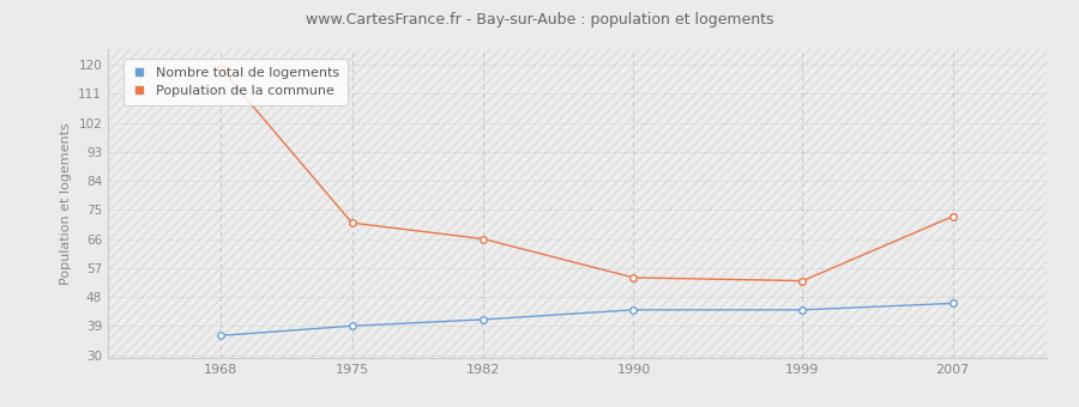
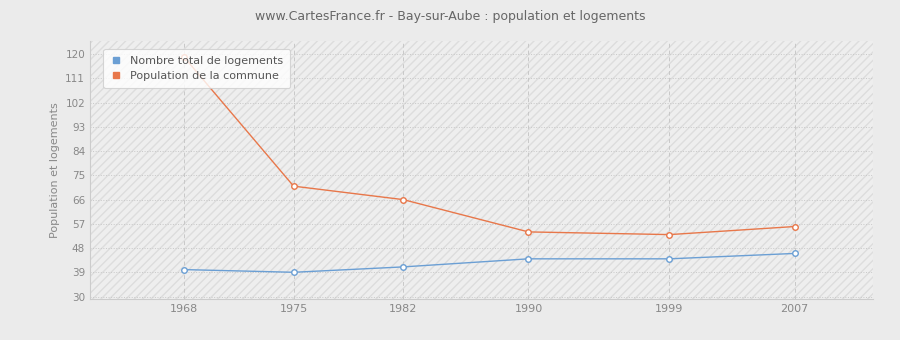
Nombre total de logements/1968: 36 -> 40
Population de la commune/2007: 73 -> 56
